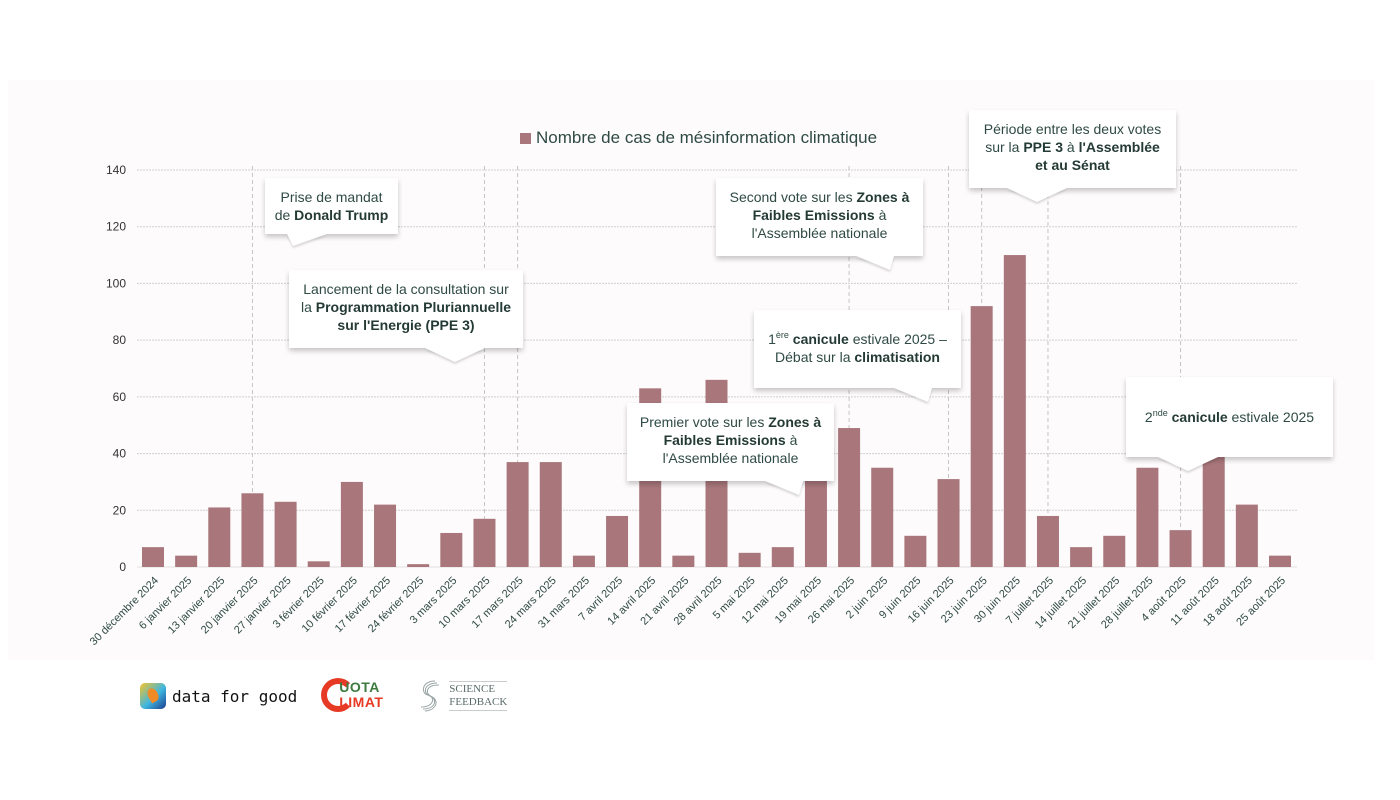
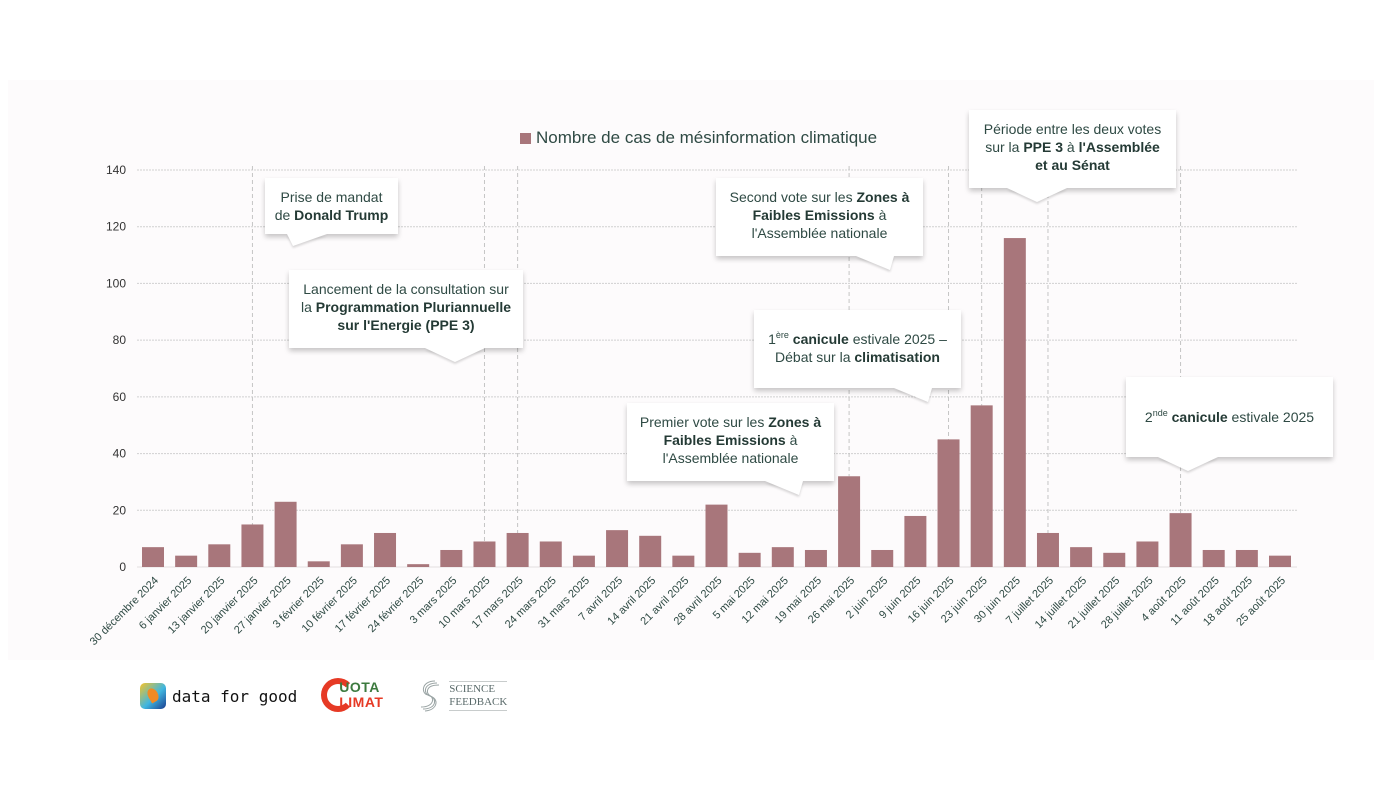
13 janvier 2025: 21 -> 8
20 janvier 2025: 26 -> 15
10 février 2025: 30 -> 8
17 février 2025: 22 -> 12
3 mars 2025: 12 -> 6
10 mars 2025: 17 -> 9
17 mars 2025: 37 -> 12
24 mars 2025: 37 -> 9
7 avril 2025: 18 -> 13
14 avril 2025: 63 -> 11
28 avril 2025: 66 -> 22
19 mai 2025: 33 -> 6
26 mai 2025: 49 -> 32
2 juin 2025: 35 -> 6
9 juin 2025: 11 -> 18
16 juin 2025: 31 -> 45
23 juin 2025: 92 -> 57
30 juin 2025: 110 -> 116
7 juillet 2025: 18 -> 12
21 juillet 2025: 11 -> 5
28 juillet 2025: 35 -> 9
4 août 2025: 13 -> 19
11 août 2025: 43 -> 6
18 août 2025: 22 -> 6
